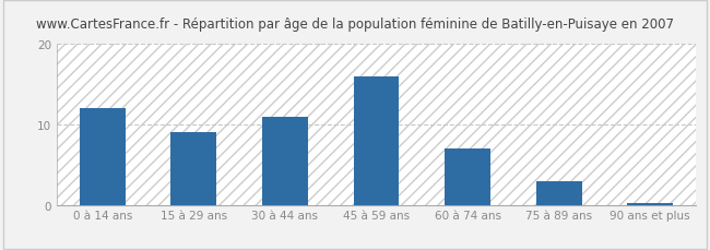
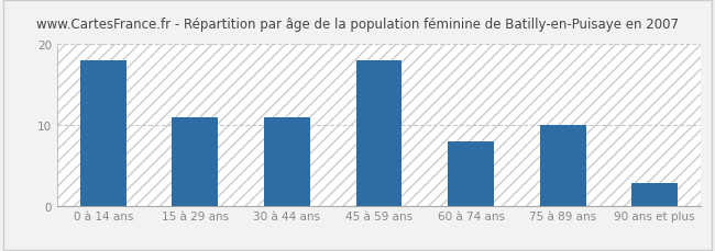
0 à 14 ans: 12.0 -> 18.0
15 à 29 ans: 9.0 -> 11.0
45 à 59 ans: 16.0 -> 18.0
60 à 74 ans: 7.0 -> 8.0
75 à 89 ans: 3.0 -> 10.0
90 ans et plus: 0.2 -> 2.8
